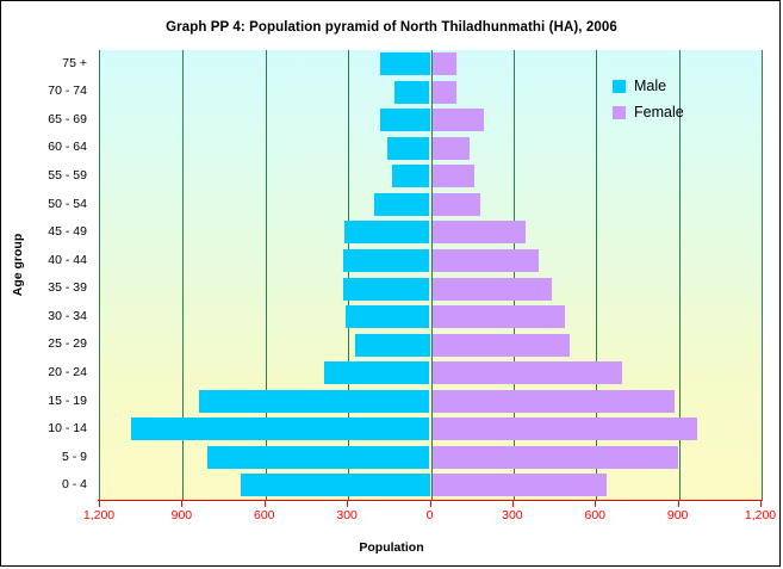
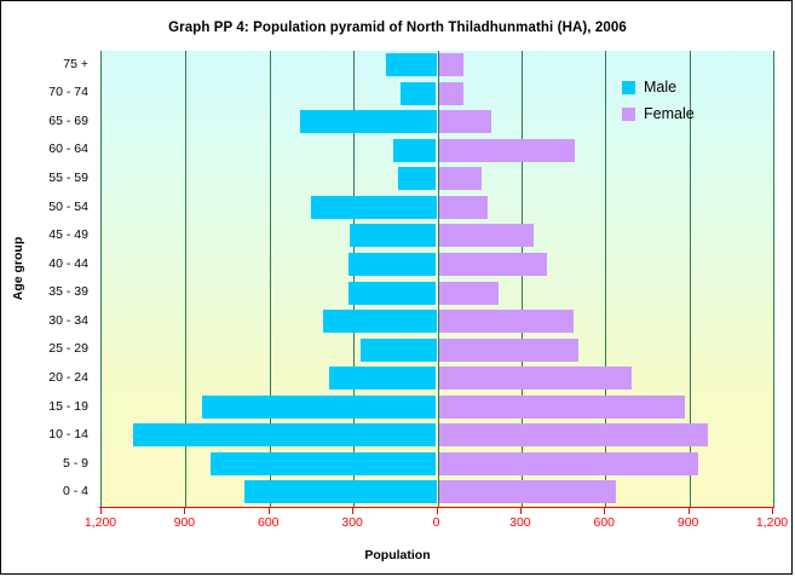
Male/65 - 69: 180 -> 490
Female/60 - 64: 140 -> 490
Male/50 - 54: 210 -> 450
Female/35 - 39: 440 -> 220
Male/30 - 34: 310 -> 410
Female/5 - 9: 900 -> 930
